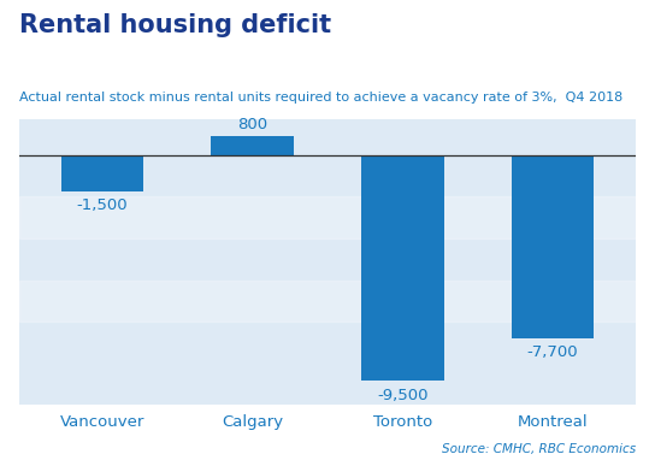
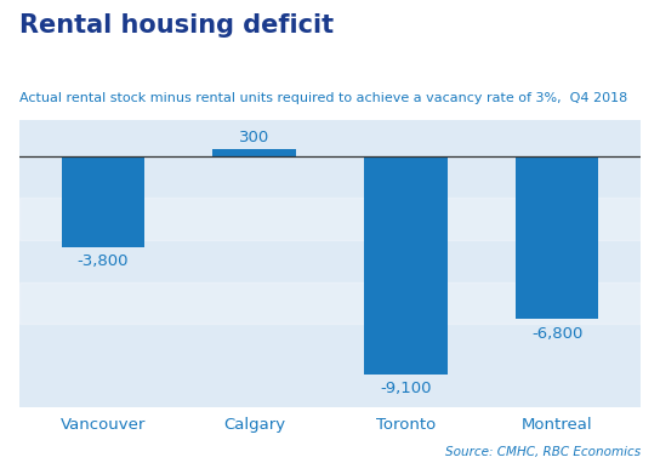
Vancouver: -1,500 -> -3,800
Calgary: 800 -> 300
Toronto: -9,500 -> -9,100
Montreal: -7,700 -> -6,800
